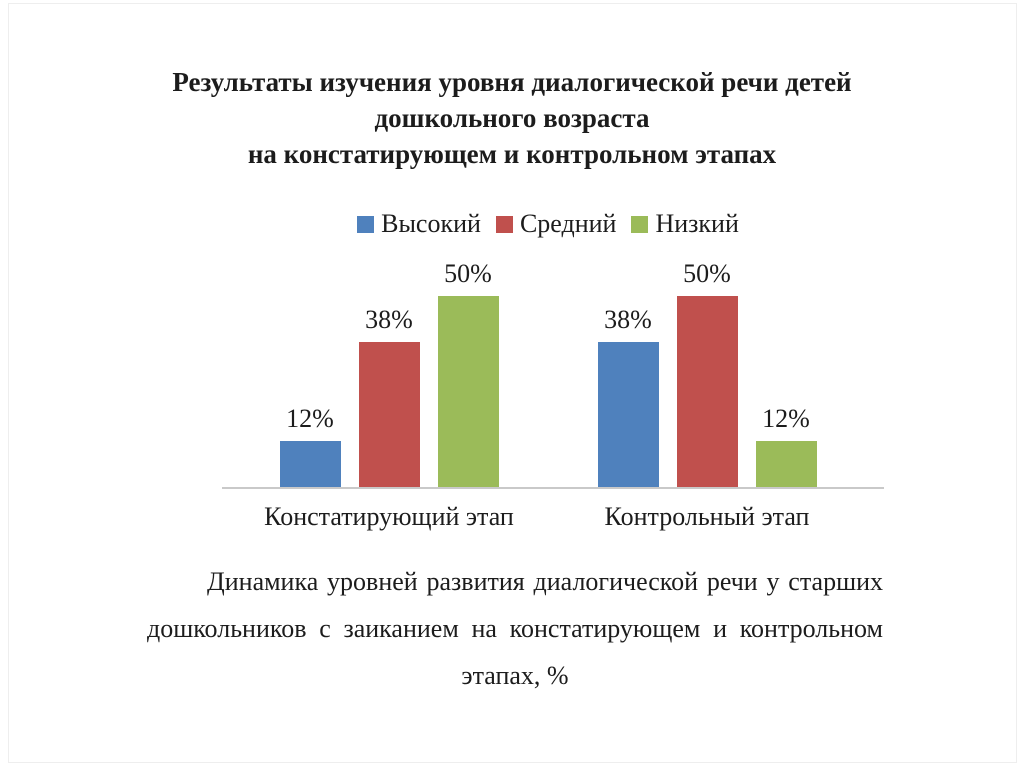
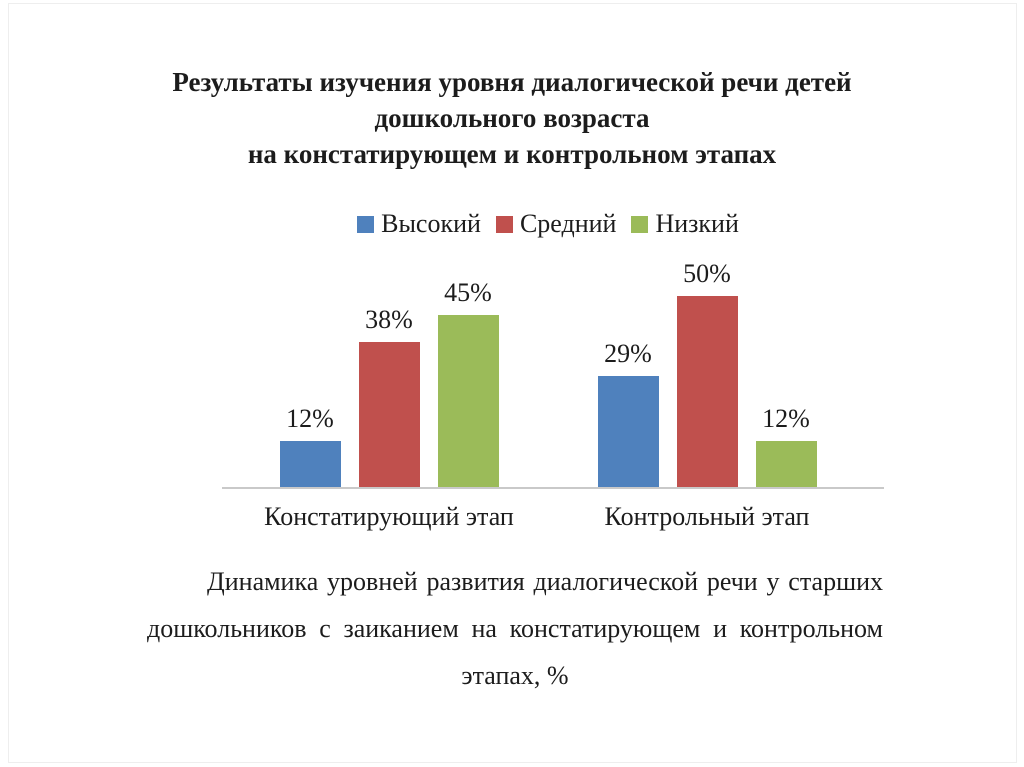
Низкий/Констатирующий этап: 50% -> 45%
Высокий/Контрольный этап: 38% -> 29%
